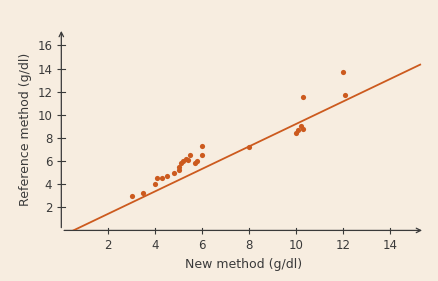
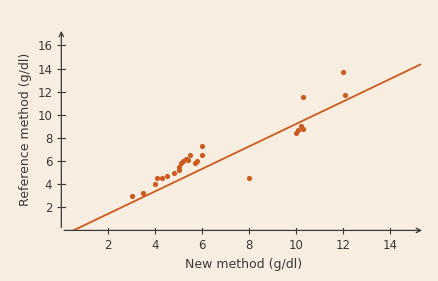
8: 7.2 -> 4.5
